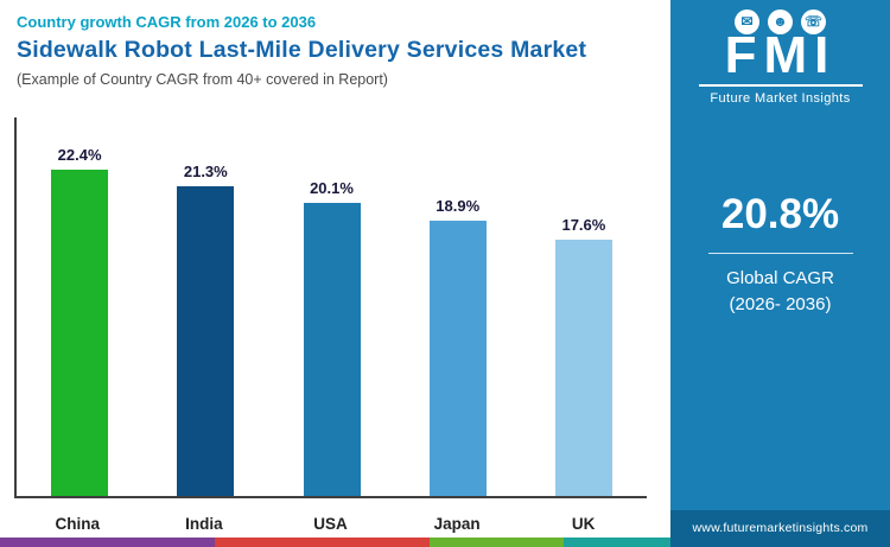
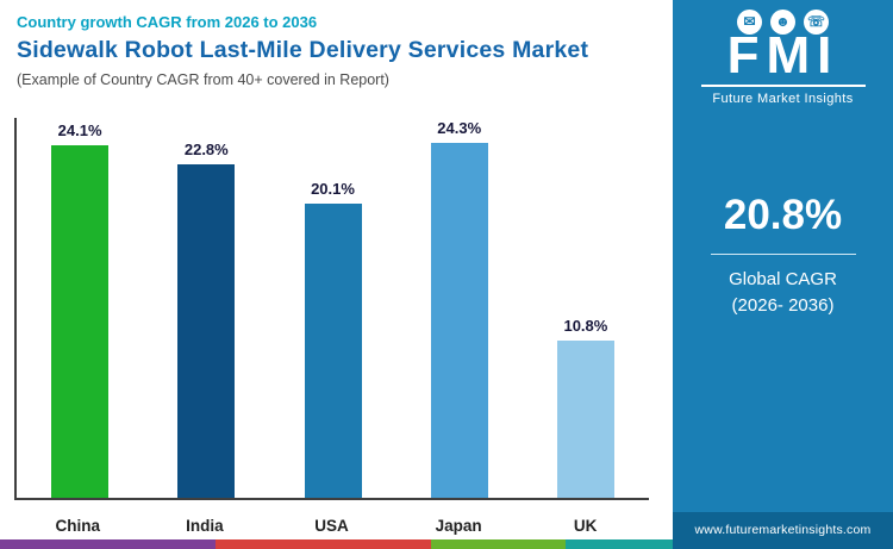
China: 22.4% -> 24.1%
India: 21.3% -> 22.8%
Japan: 18.9% -> 24.3%
UK: 17.6% -> 10.8%
